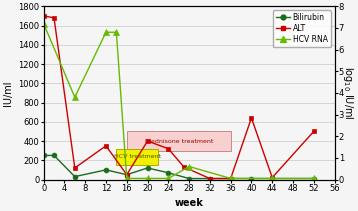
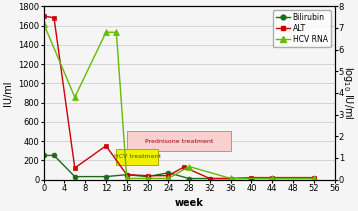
Bilirubin/12: 100 -> 30
Bilirubin/20: 120 -> 30
ALT/20: 400 -> 40
ALT/24: 320 -> 40
ALT/40: 640 -> 20
ALT/52: 500 -> 20
